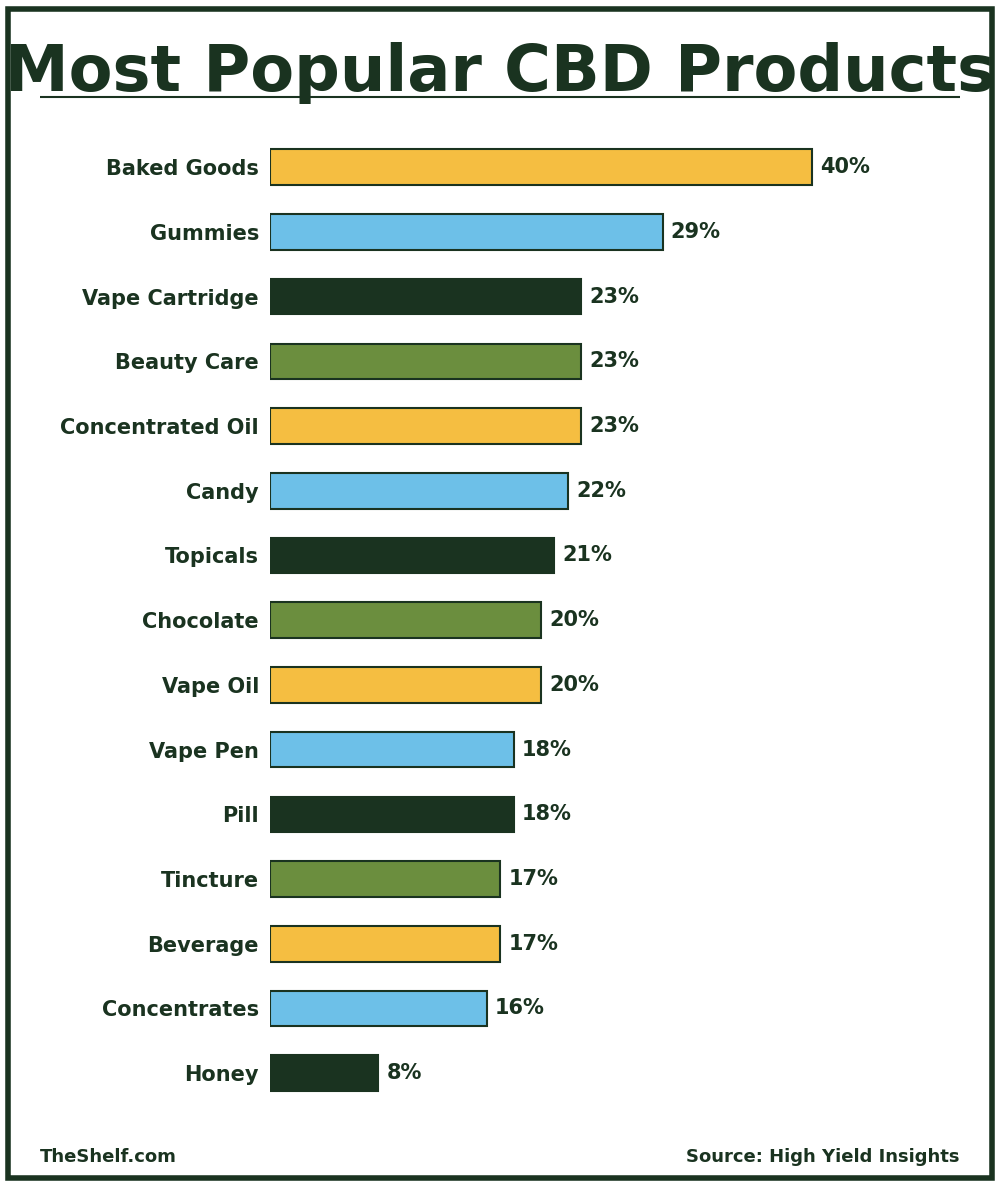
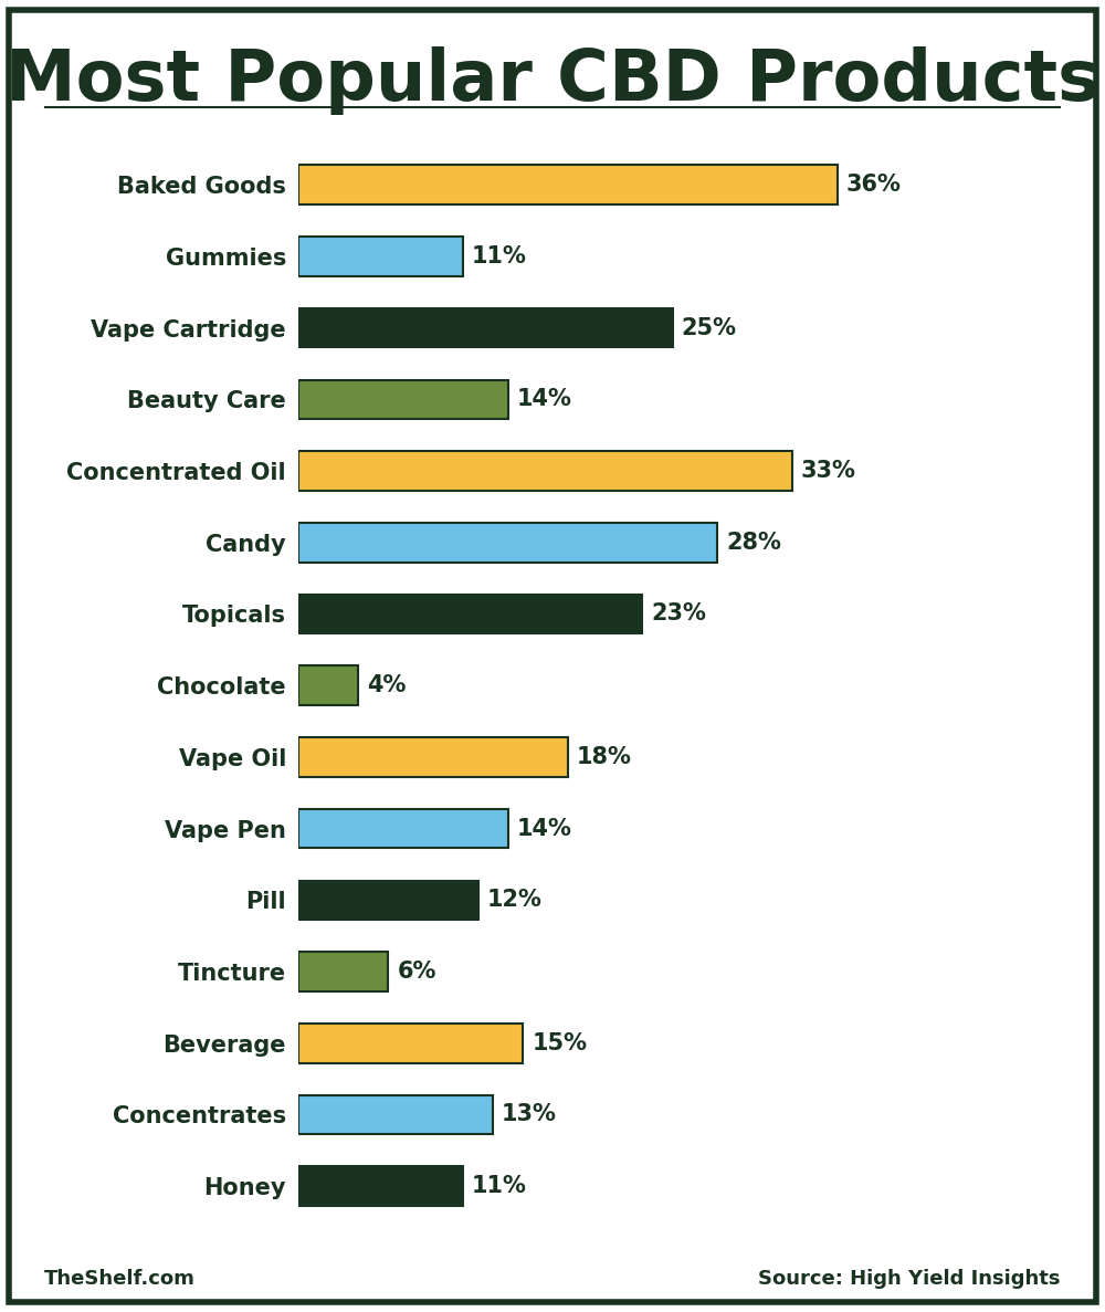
Baked Goods: 40% -> 36%
Gummies: 29% -> 11%
Vape Cartridge: 23% -> 25%
Beauty Care: 23% -> 14%
Concentrated Oil: 23% -> 33%
Candy: 22% -> 28%
Topicals: 21% -> 23%
Chocolate: 20% -> 4%
Vape Oil: 20% -> 18%
Vape Pen: 18% -> 14%
Pill: 18% -> 12%
Tincture: 17% -> 6%
Beverage: 17% -> 15%
Concentrates: 16% -> 13%
Honey: 8% -> 11%
